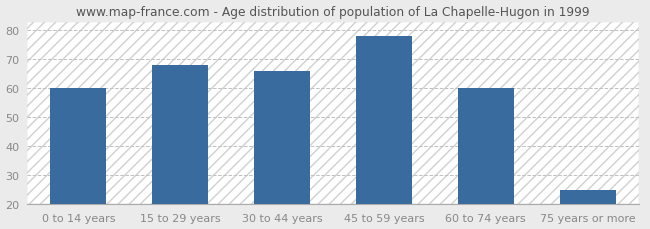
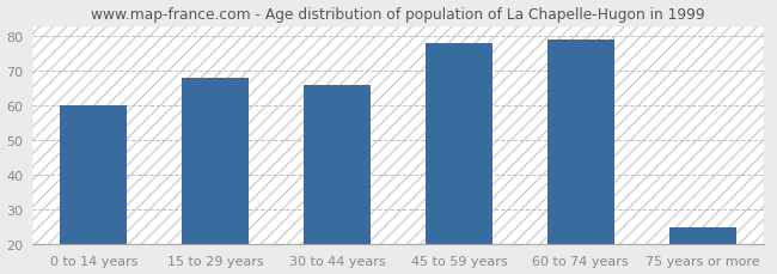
60 to 74 years: 60 -> 79
